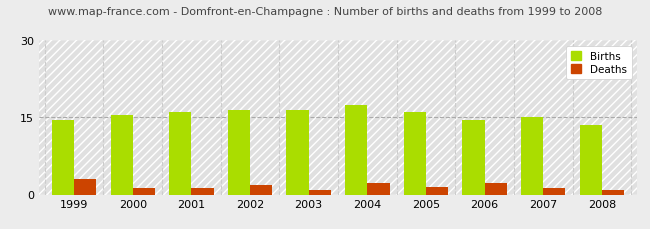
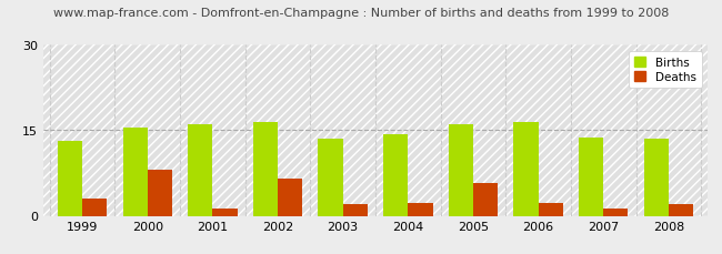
Births/1999: 14.5 -> 13.2
Deaths/2000: 1.2 -> 8.0
Deaths/2002: 1.8 -> 6.6
Births/2003: 16.5 -> 13.6
Deaths/2003: 0.9 -> 2.0
Births/2004: 17.5 -> 14.4
Deaths/2005: 1.5 -> 5.8
Births/2006: 14.5 -> 16.4
Births/2007: 15.0 -> 13.8
Deaths/2008: 0.9 -> 2.0
